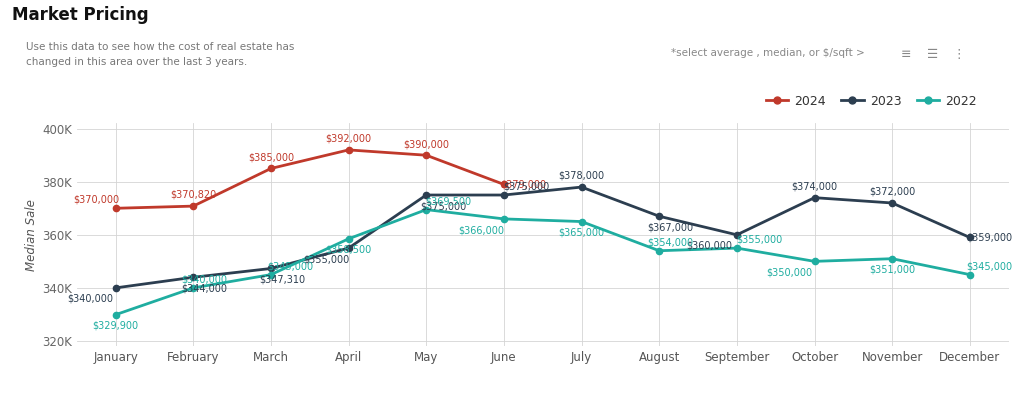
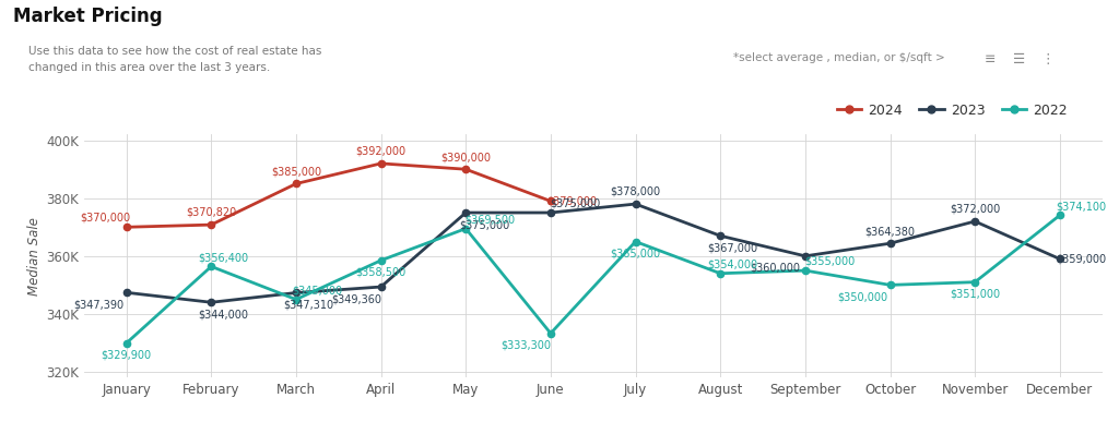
2023/January: $340,000 -> $347,390
2022/February: $340,000 -> $356,400
2023/April: $355,000 -> $349,360
2022/June: $366,000 -> $333,300
2023/October: $374,000 -> $364,380
2022/December: $345,000 -> $374,100
